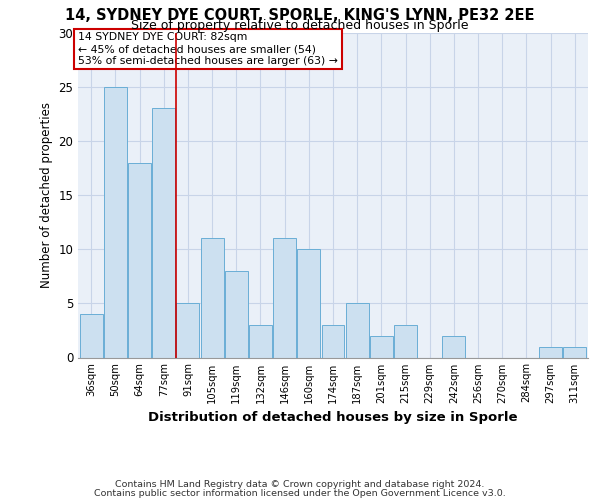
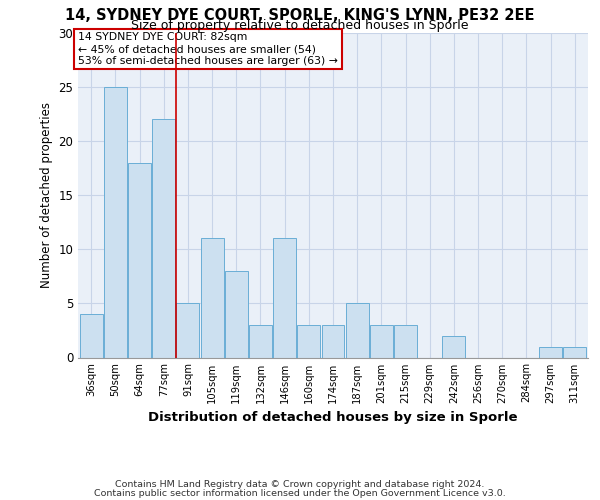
77sqm: 23 -> 22
160sqm: 10 -> 3
201sqm: 2 -> 3
